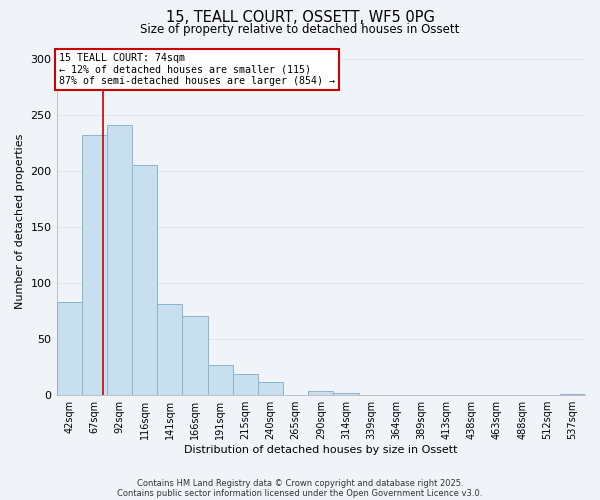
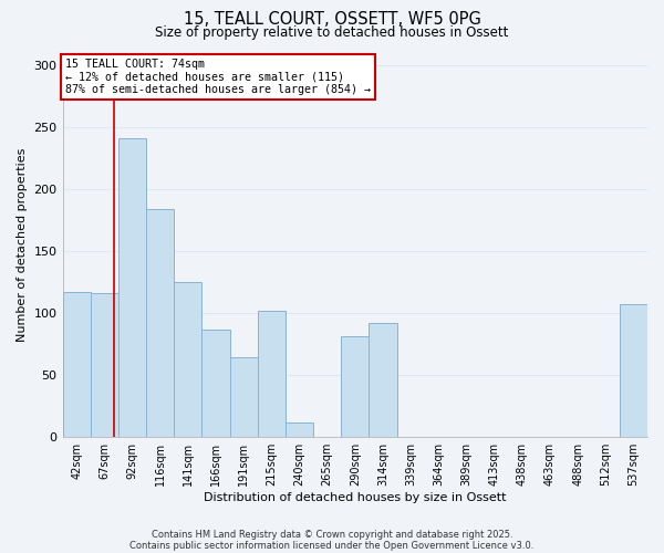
42sqm: 83 -> 117
67sqm: 232 -> 116
116sqm: 205 -> 184
141sqm: 81 -> 125
166sqm: 71 -> 87
191sqm: 27 -> 64
215sqm: 19 -> 102
290sqm: 4 -> 81
314sqm: 2 -> 92
537sqm: 1 -> 107
